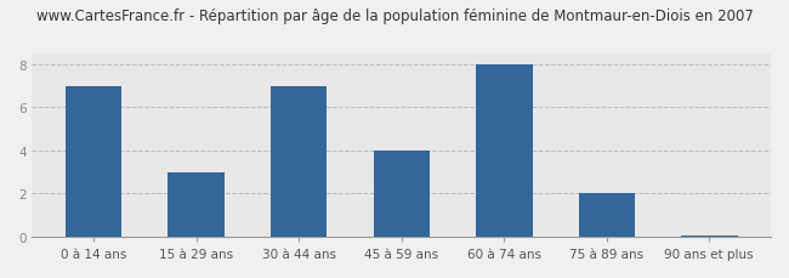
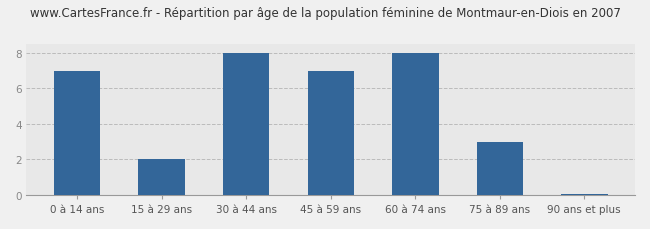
15 à 29 ans: 3.0 -> 2.0
30 à 44 ans: 7.0 -> 8.0
45 à 59 ans: 4.0 -> 7.0
75 à 89 ans: 2.0 -> 3.0
